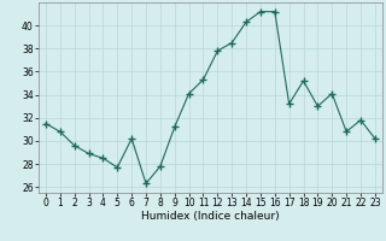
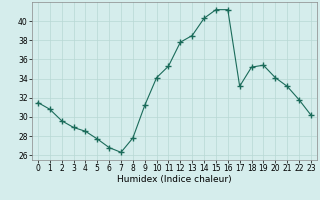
6: 30.2 -> 26.8
19: 33.0 -> 35.4
21: 30.8 -> 33.2
